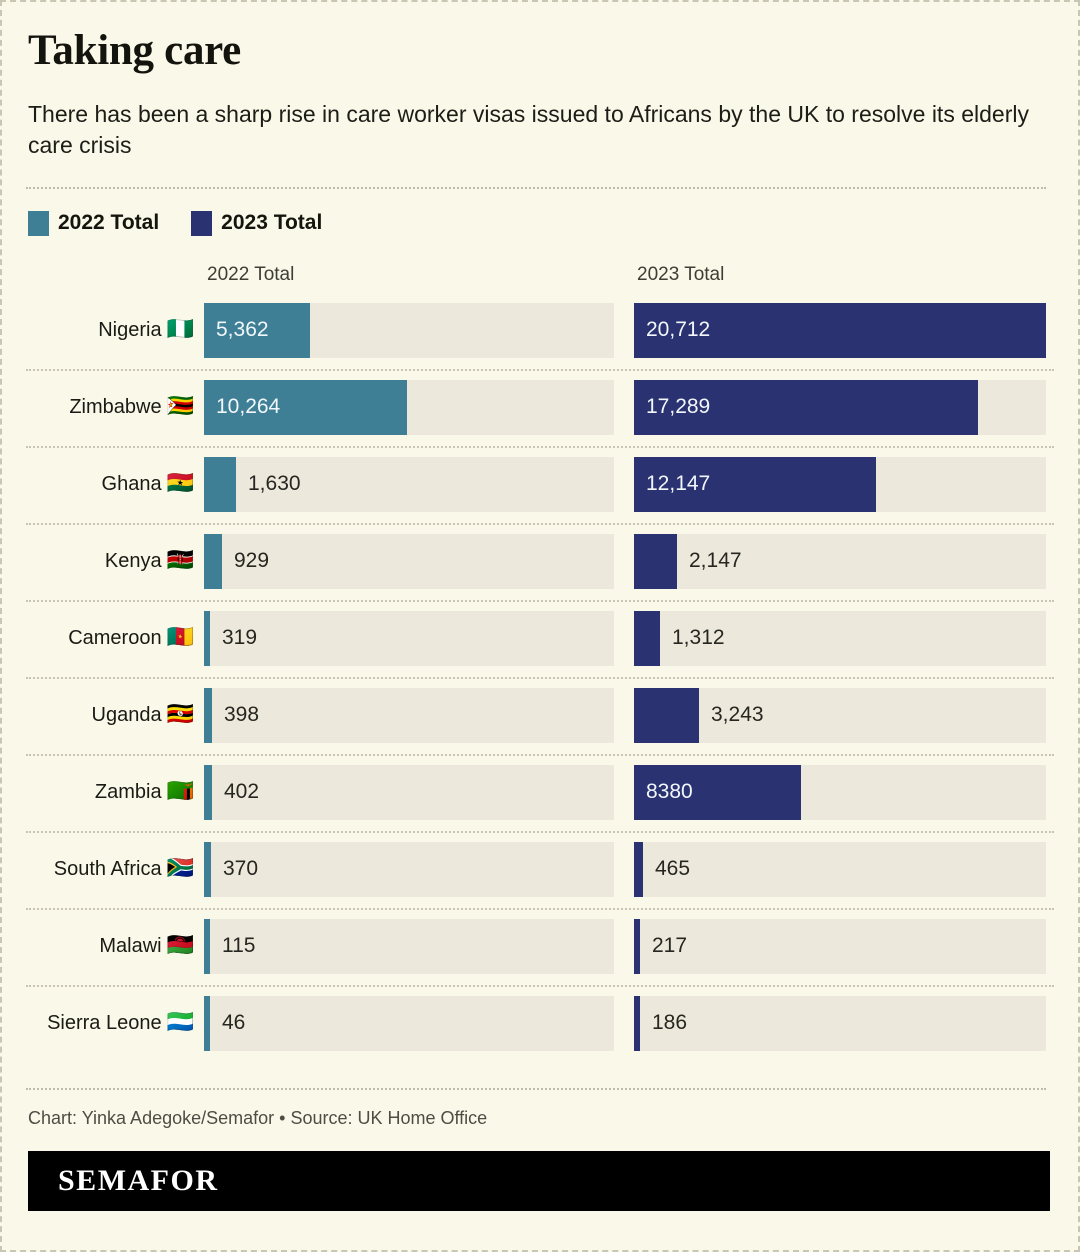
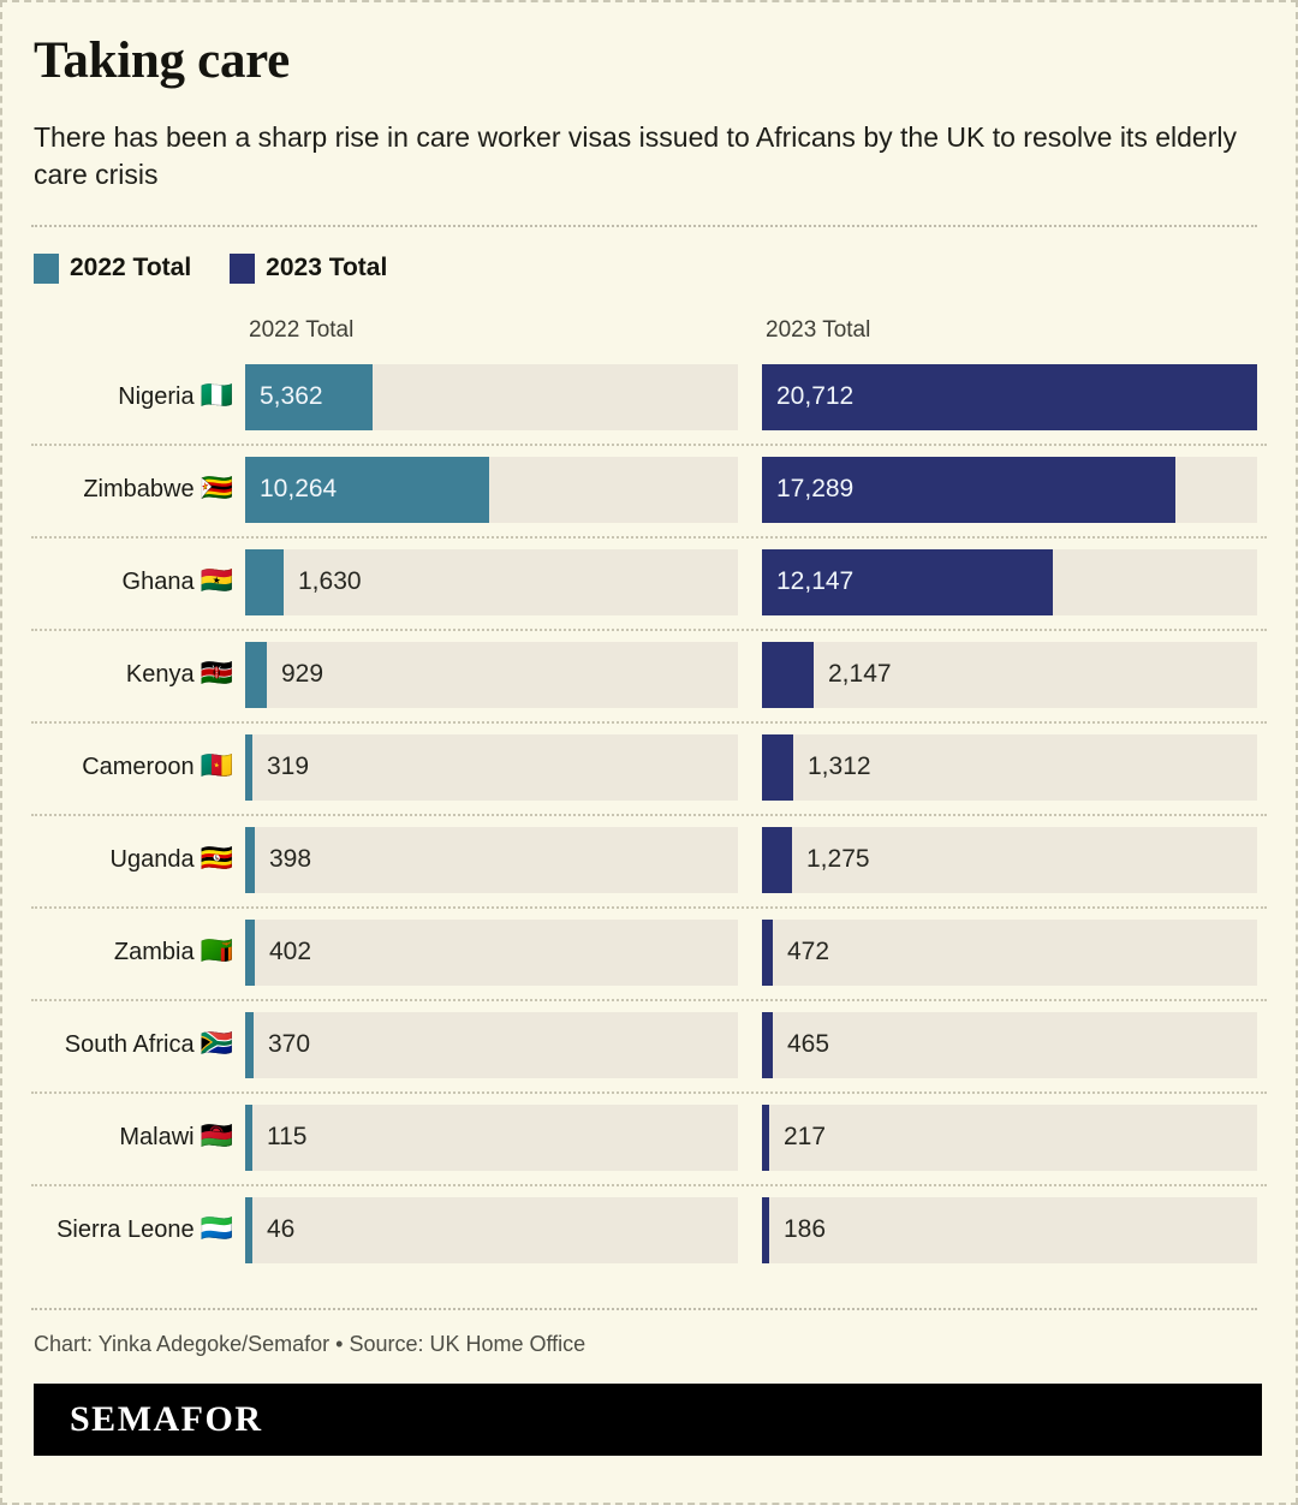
2023 Total/Uganda: 3,243 -> 1,275
2023 Total/Zambia: 8380 -> 472
